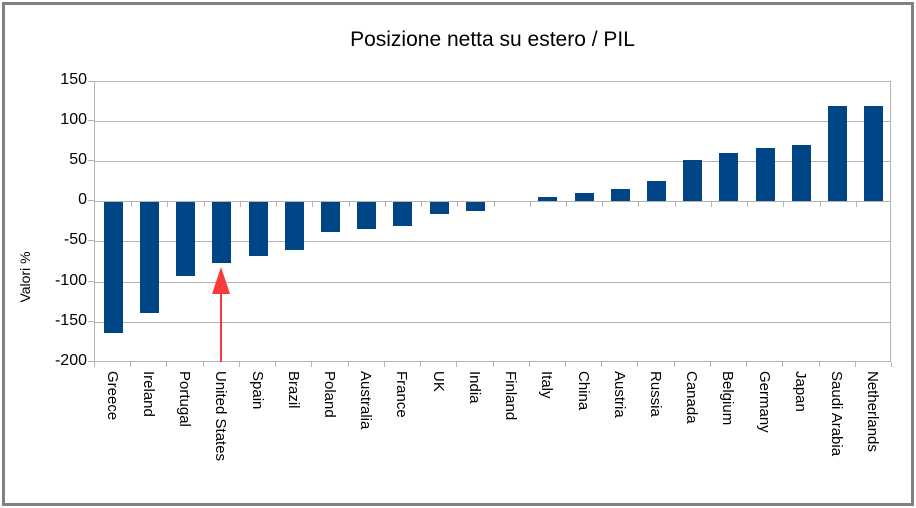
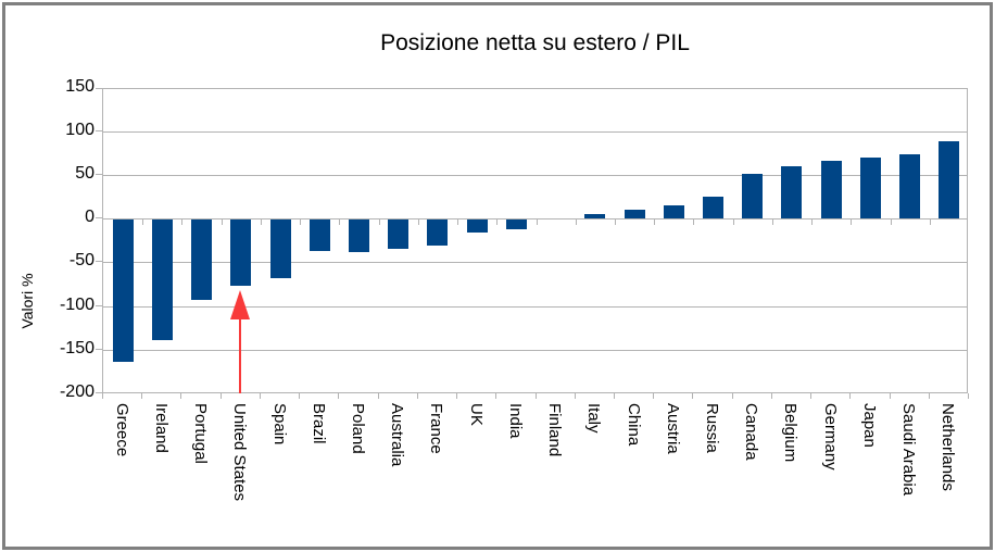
Brazil: -60 -> -40
Saudi Arabia: 120 -> 80
Netherlands: 120 -> 90
